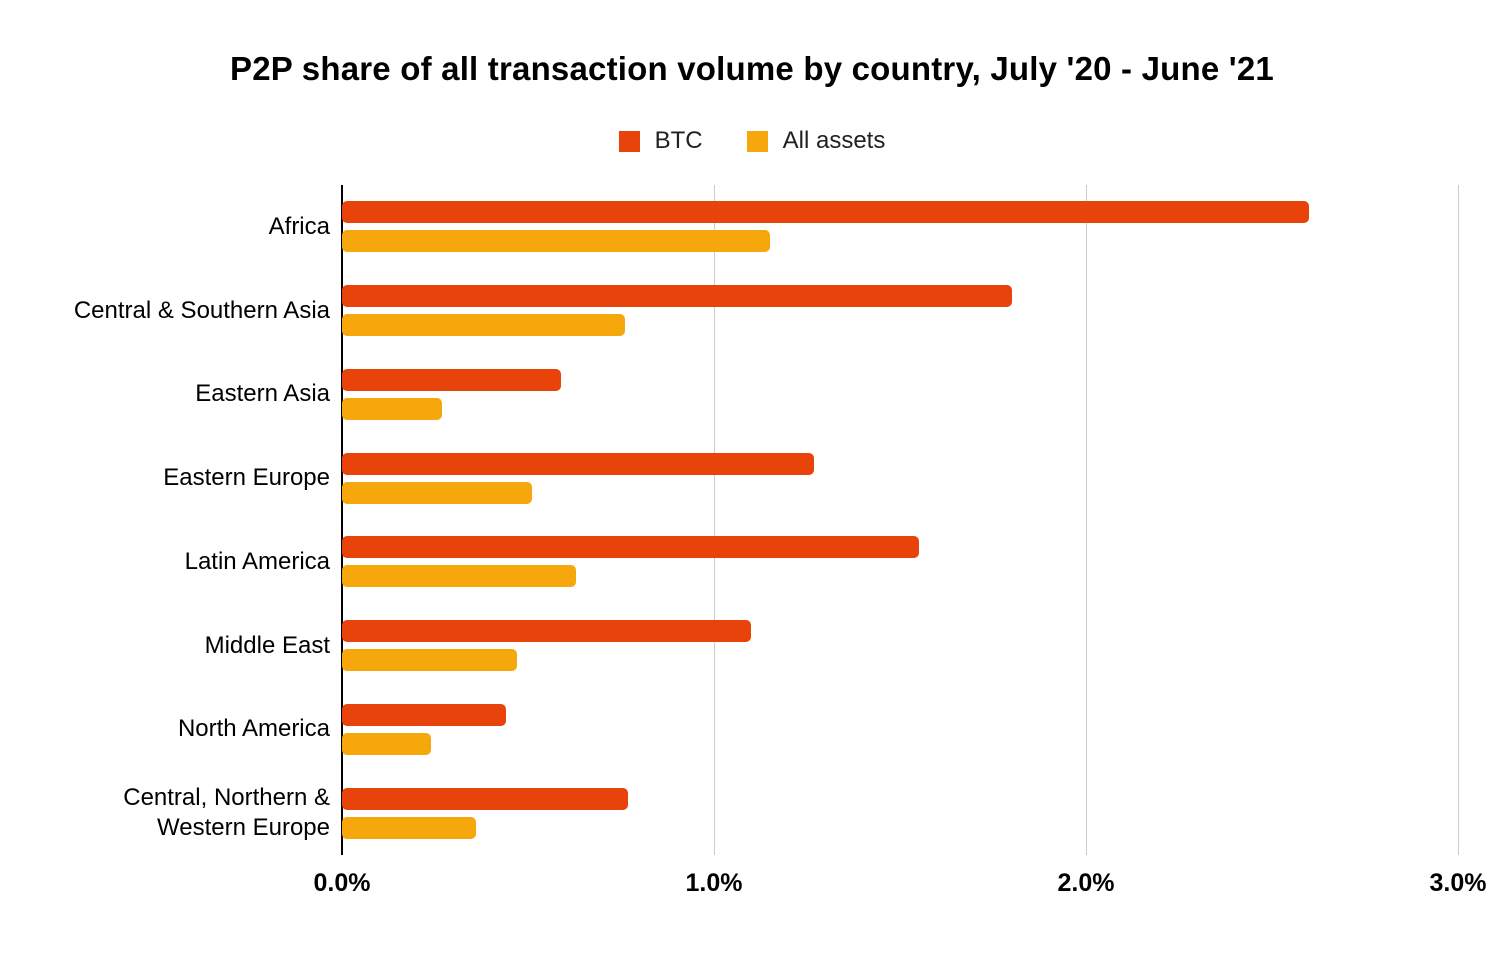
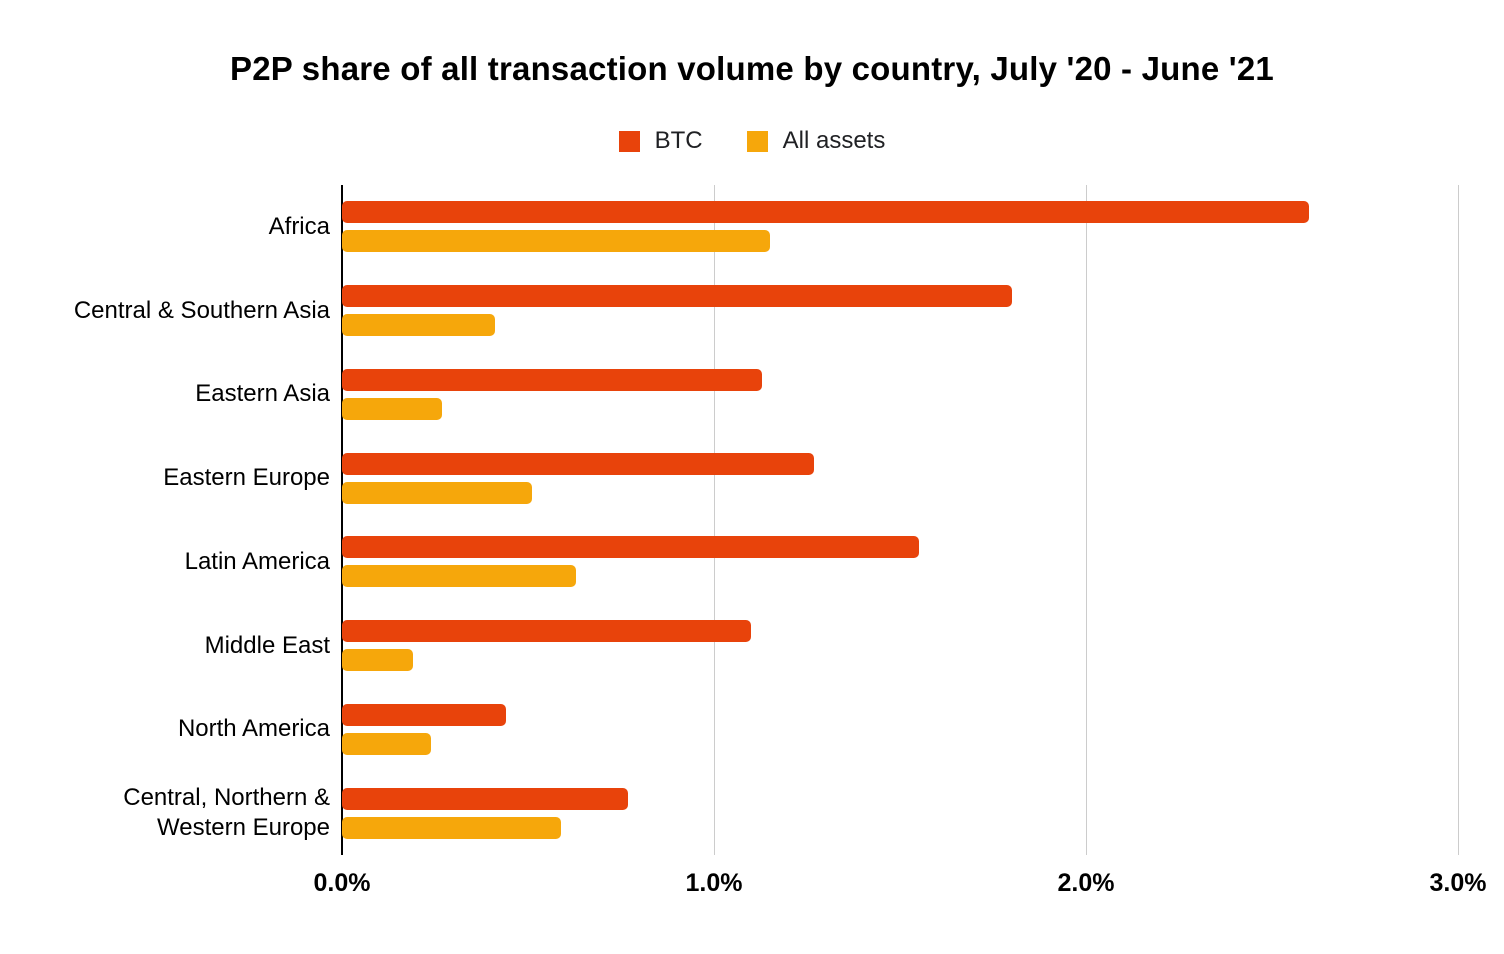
All assets/Central & Southern Asia: 0.76% -> 0.41%
BTC/Eastern Asia: 0.59% -> 1.13%
All assets/Middle East: 0.47% -> 0.19%
All assets/Central, Northern & Western Europe: 0.36% -> 0.59%
